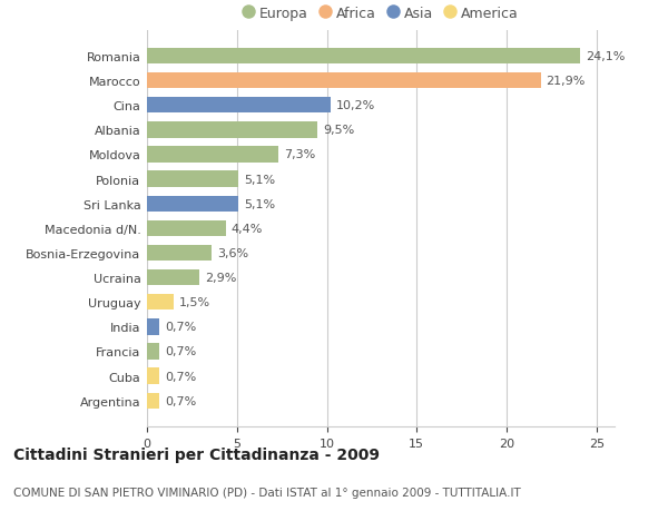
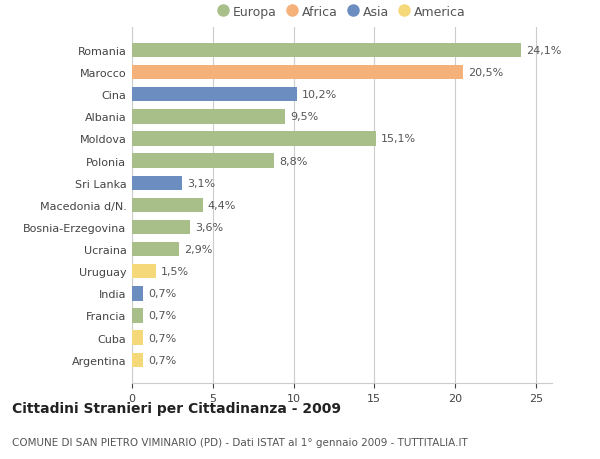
Marocco: 21,9% -> 20,5%
Moldova: 7,3% -> 15,1%
Polonia: 5,1% -> 8,8%
Sri Lanka: 5,1% -> 3,1%
